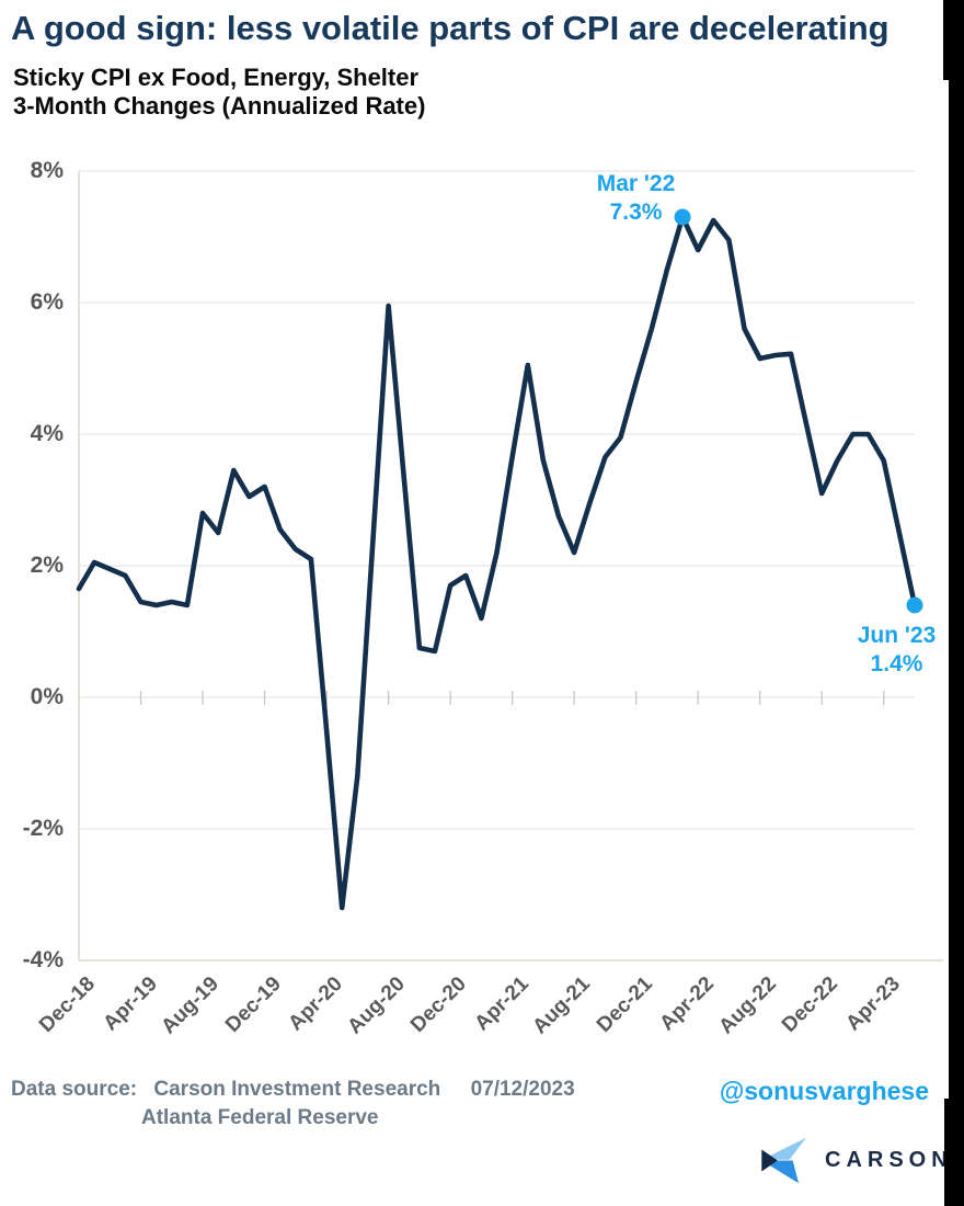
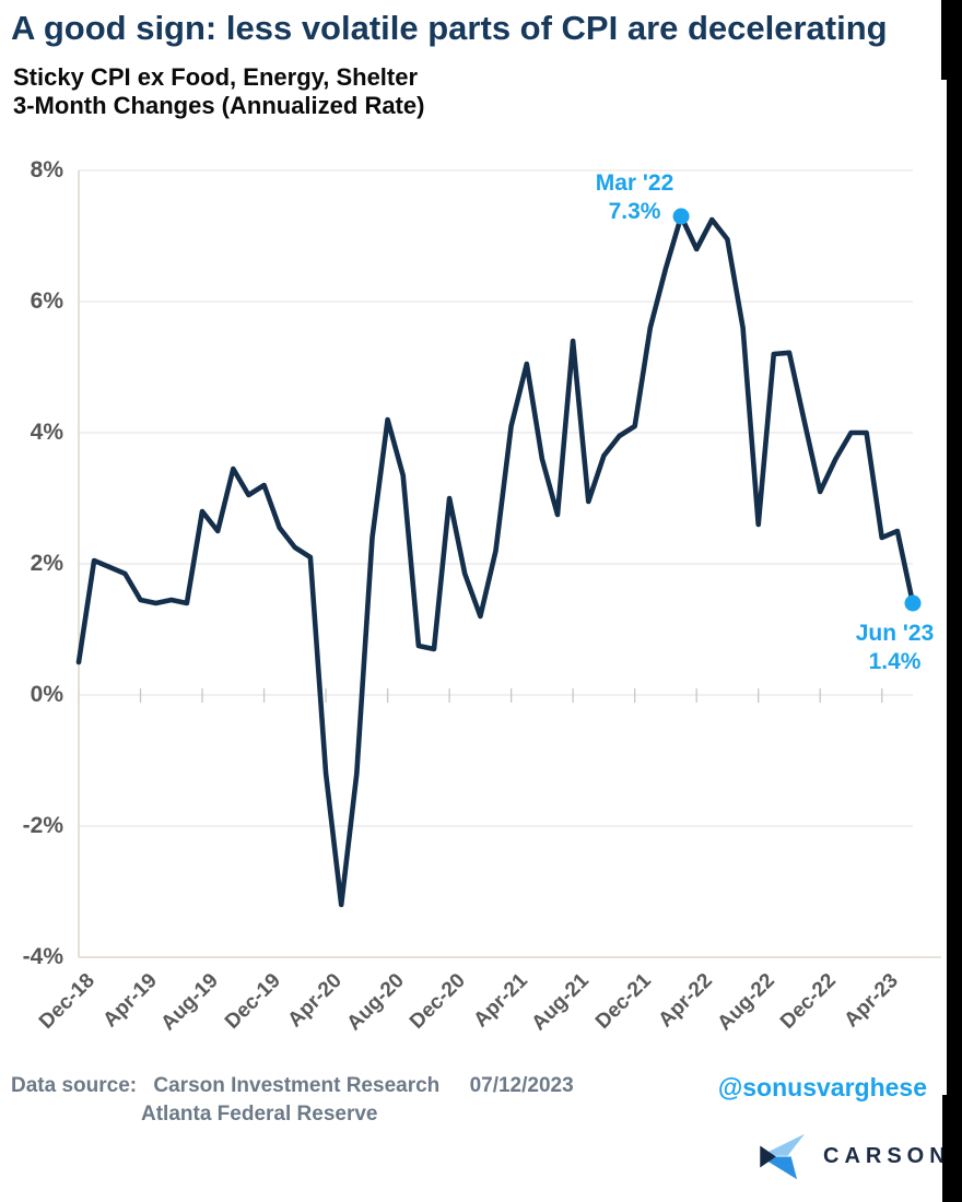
Dec-18: 1.6% -> 0.5%
Apr-20: -0.5% -> -1.2%
Aug-20: 6.0% -> 4.2%
Dec-20: 1.7% -> 3.0%
Apr-21: 3.6% -> 4.1%
Aug-21: 2.2% -> 5.4%
Dec-21: 4.8% -> 4.1%
Aug-22: 5.2% -> 2.6%
Apr-23: 3.6% -> 2.4%
